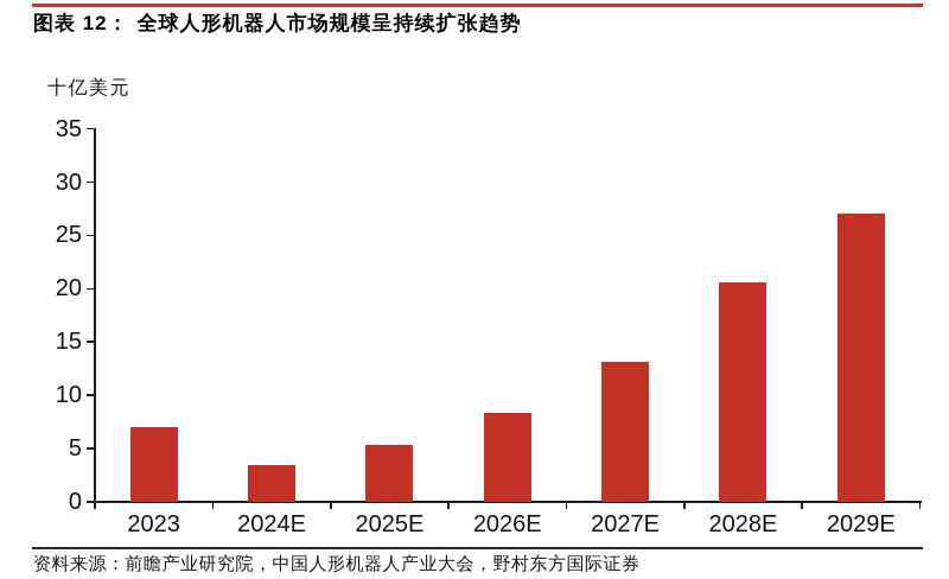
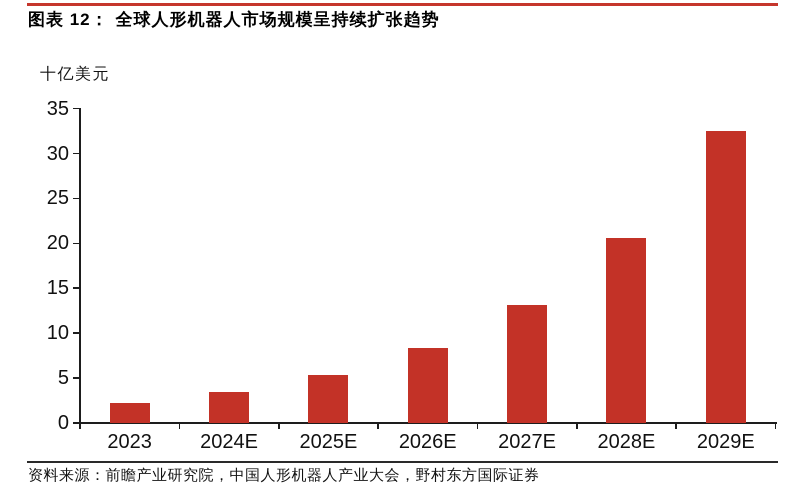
2023: 7 -> 2
2029E: 27 -> 32
